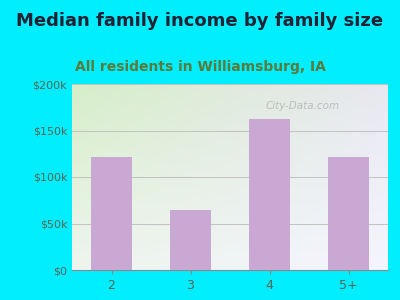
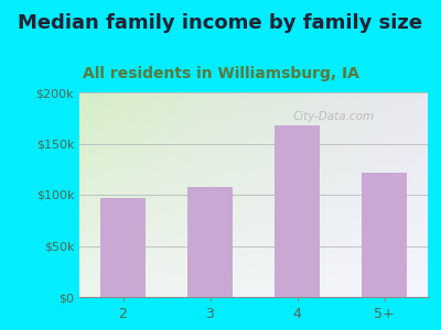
2: $122k -> $97k
3: $64k -> $108k
4: $162k -> $168k
